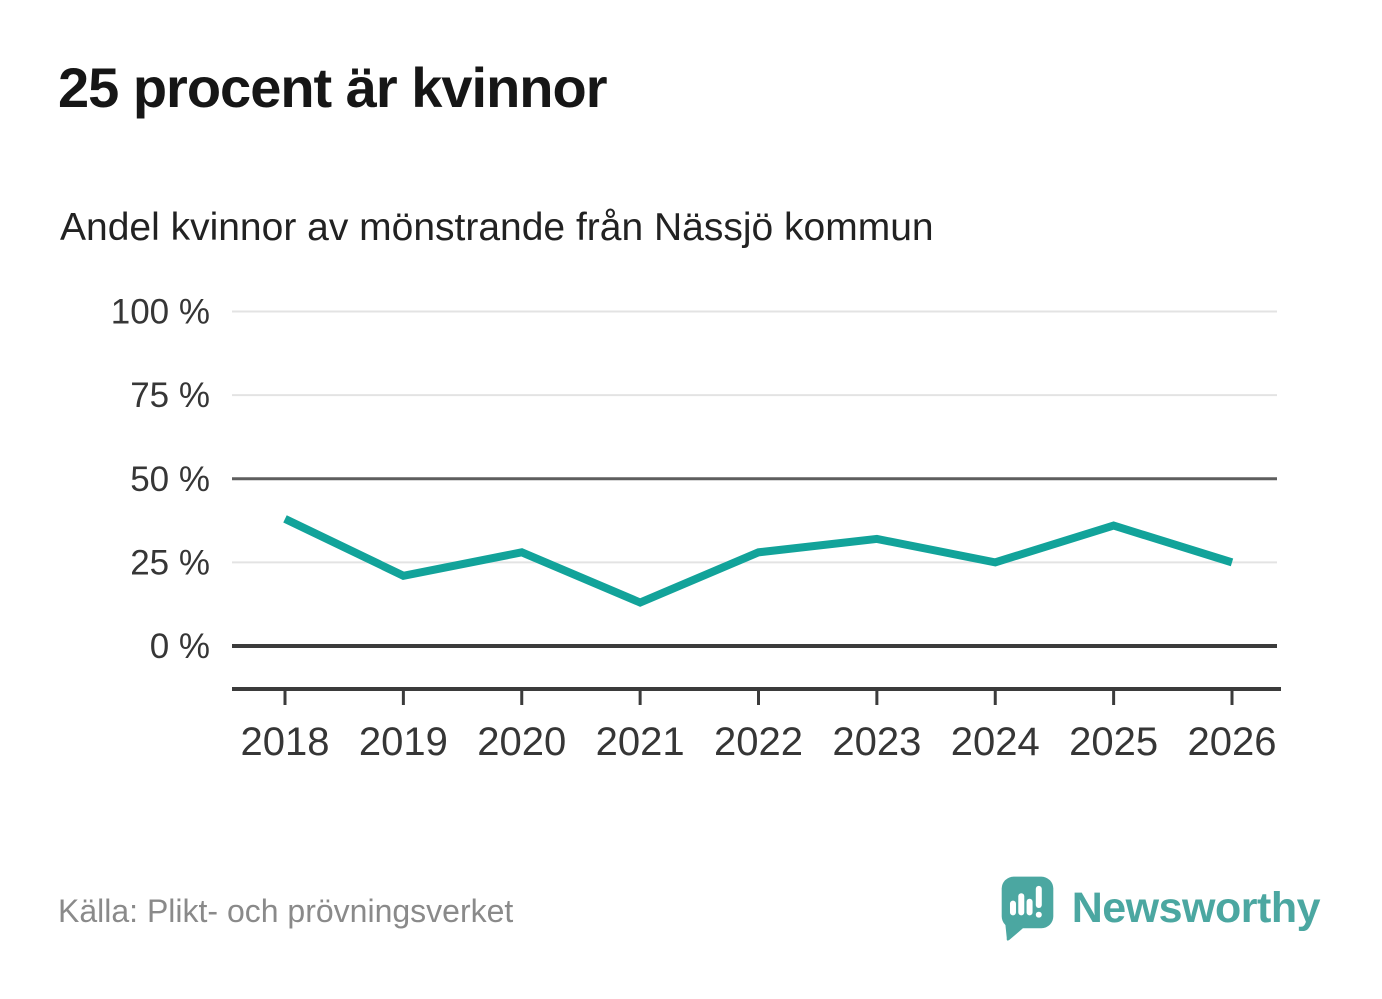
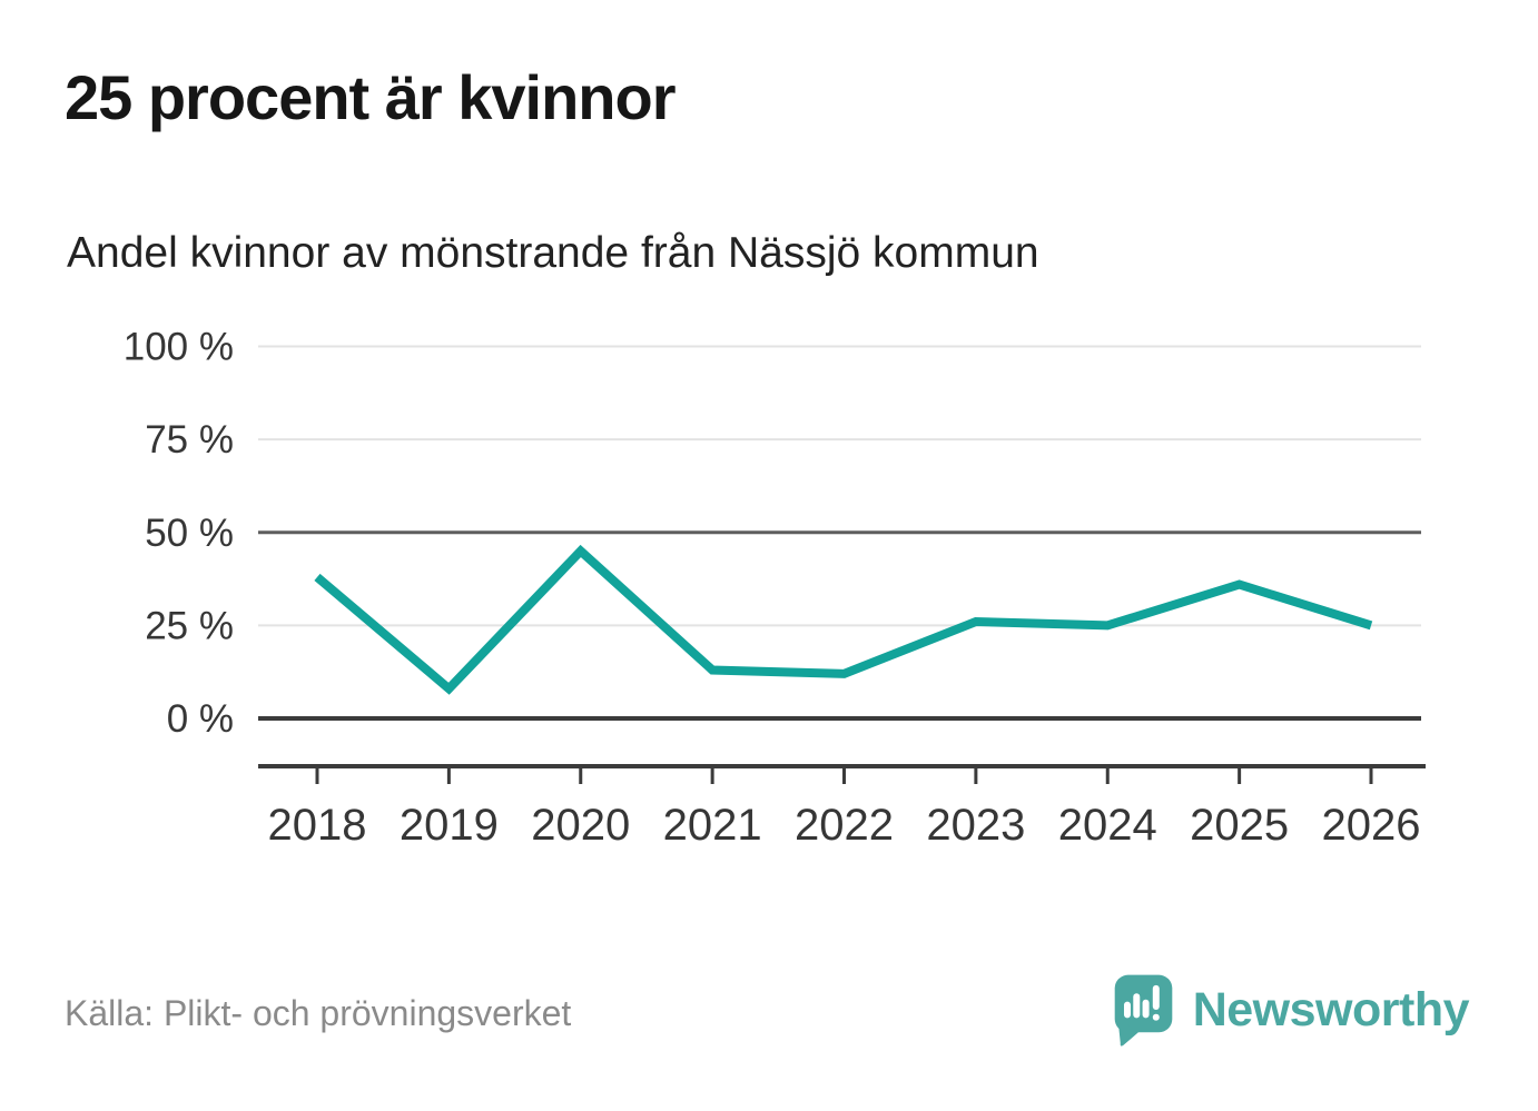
2019: 21% -> 8%
2020: 28% -> 45%
2022: 28% -> 12%
2023: 32% -> 26%
